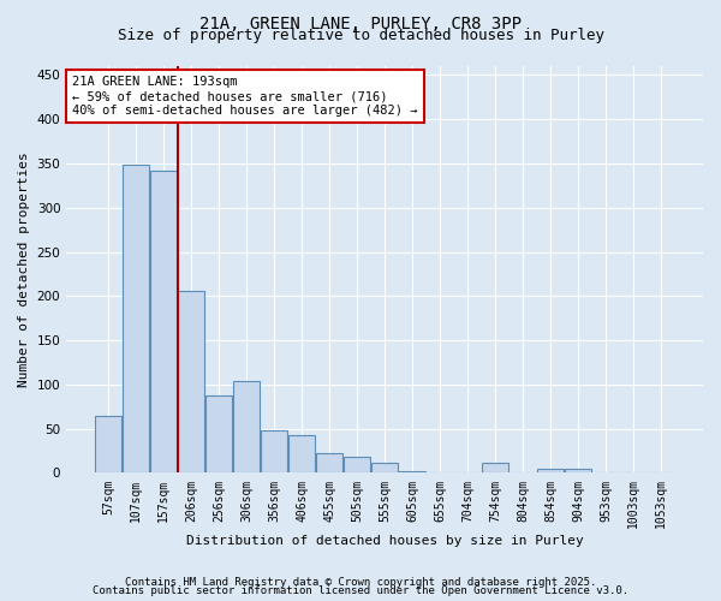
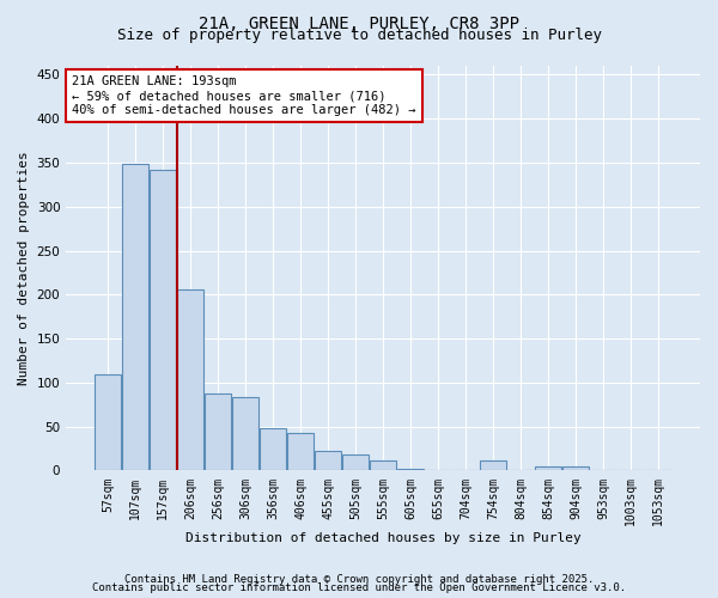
57sqm: 64 -> 110
306sqm: 104 -> 84
